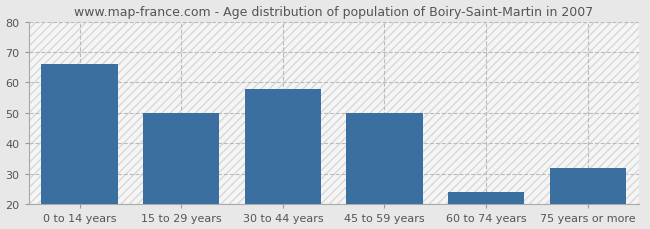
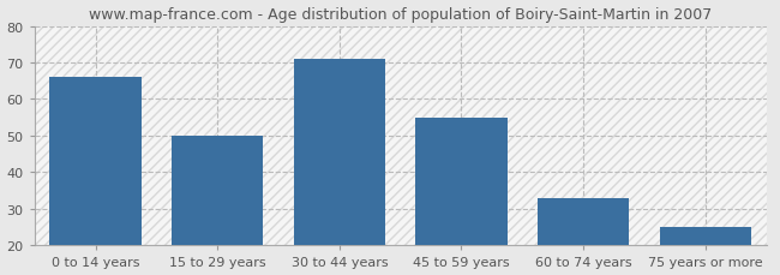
30 to 44 years: 58 -> 71
45 to 59 years: 50 -> 55
60 to 74 years: 24 -> 33
75 years or more: 32 -> 25
